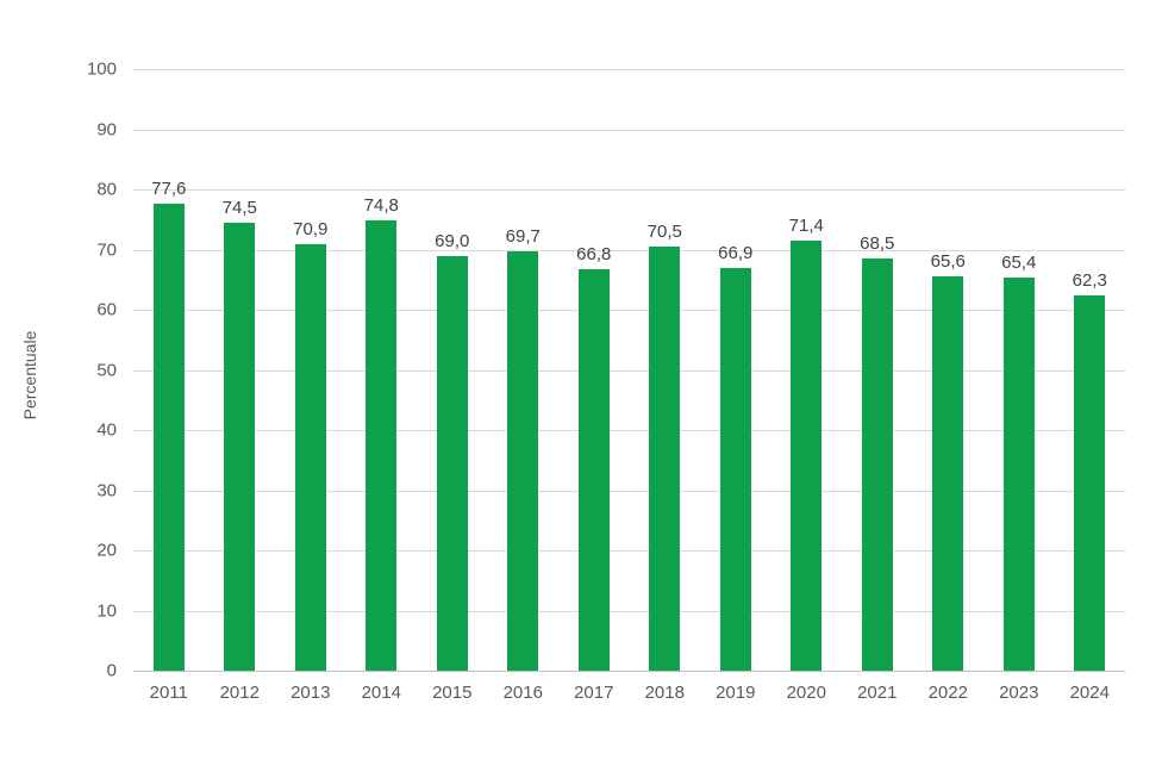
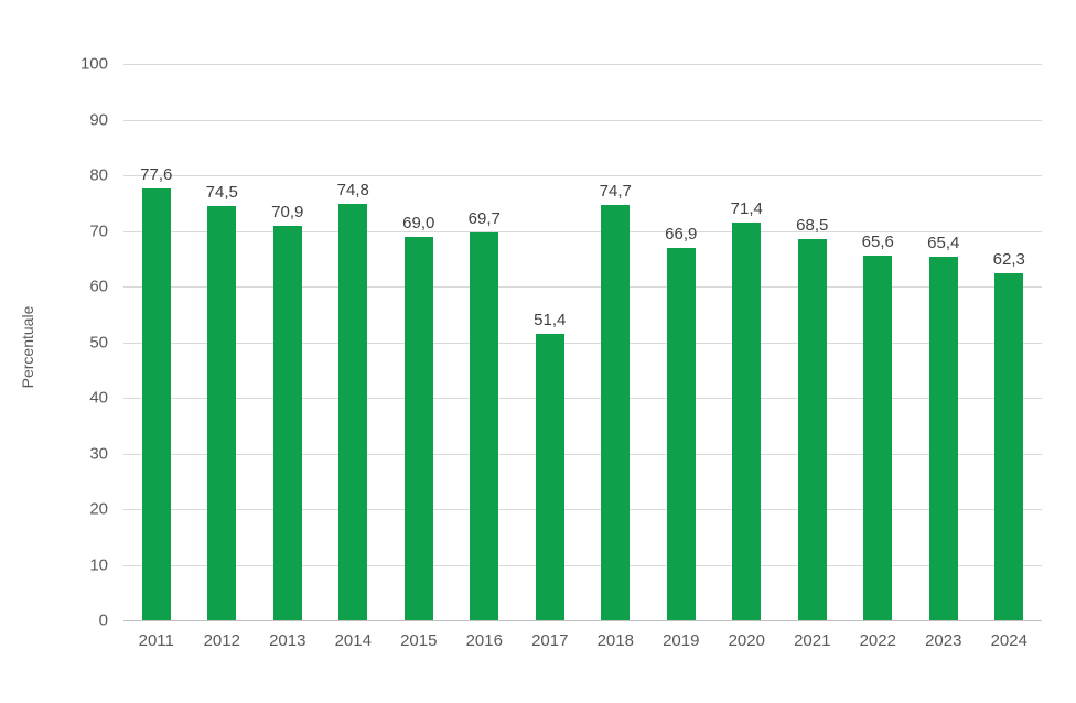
2017: 66,8 -> 51,4
2018: 70,5 -> 74,7
